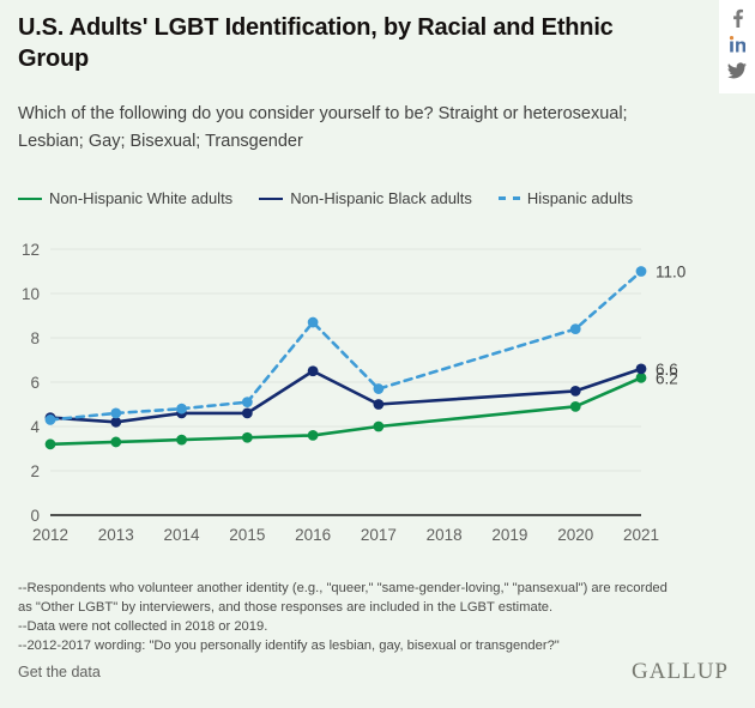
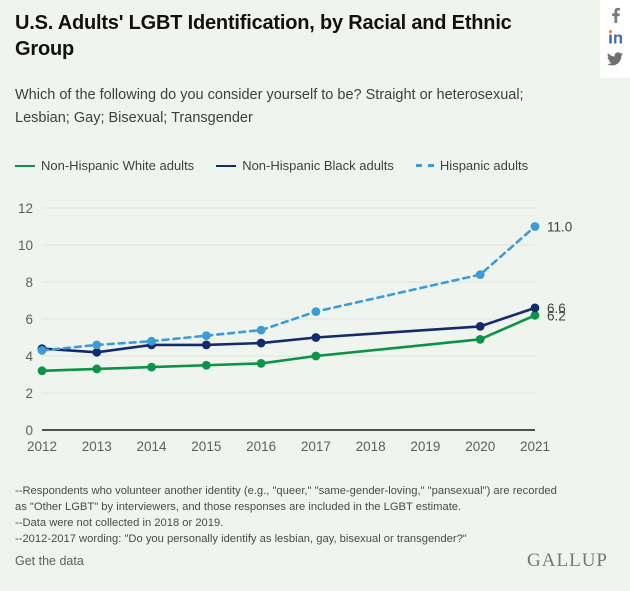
Non-Hispanic Black adults/2016: 6.5 -> 4.7
Hispanic adults/2016: 8.7 -> 5.4
Hispanic adults/2017: 5.7 -> 6.4
